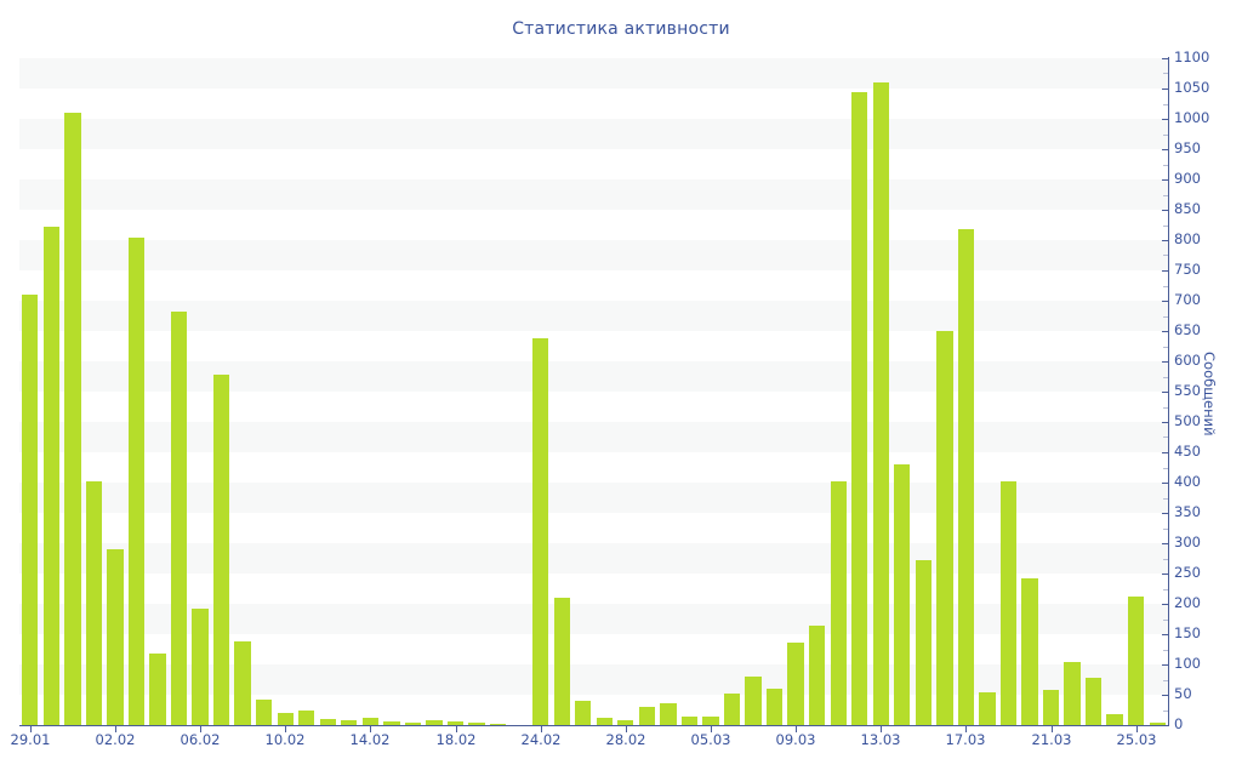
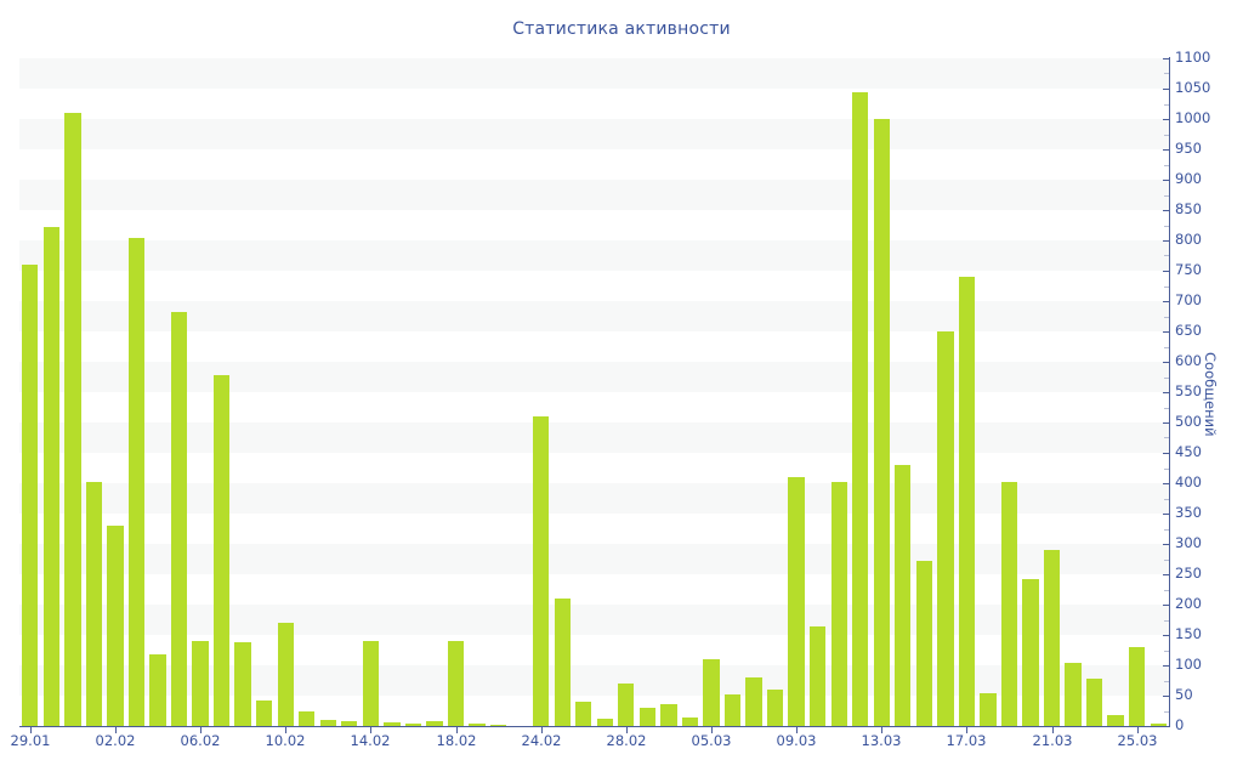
29.01: 710 -> 760
02.02: 290 -> 330
06.02: 190 -> 140
10.02: 20 -> 170
14.02: 10 -> 140
18.02: 10 -> 140
24.02: 640 -> 510
28.02: 10 -> 70
05.03: 10 -> 110
09.03: 140 -> 410
13.03: 1060 -> 1000
17.03: 820 -> 740
21.03: 60 -> 290
25.03: 210 -> 130
